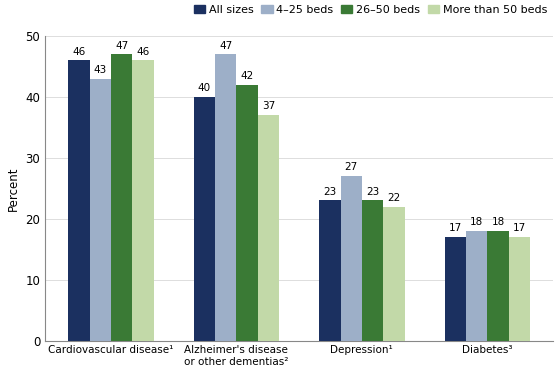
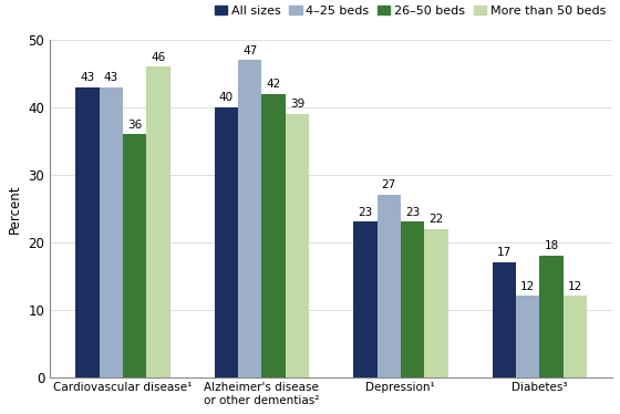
All sizes/Cardiovascular disease¹: 46 -> 43
26–50 beds/Cardiovascular disease¹: 47 -> 36
More than 50 beds/Alzheimer's disease or other dementias²: 37 -> 39
4–25 beds/Diabetes³: 18 -> 12
More than 50 beds/Diabetes³: 17 -> 12
